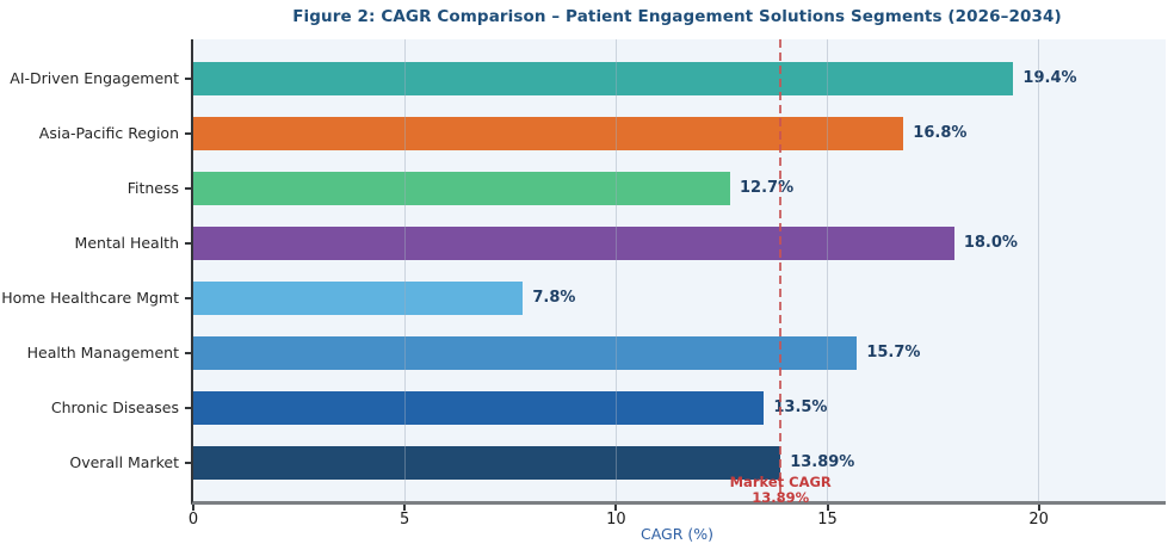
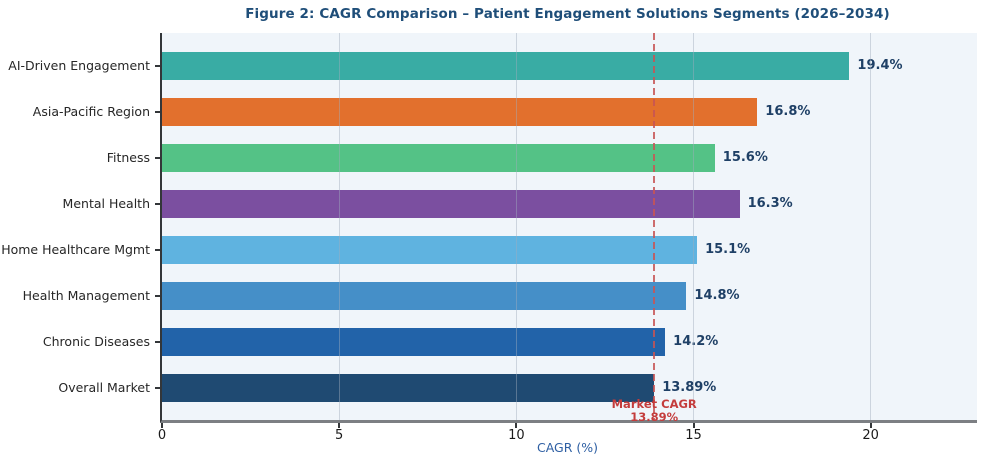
Fitness: 12.7% -> 15.6%
Mental Health: 18.0% -> 16.3%
Home Healthcare Mgmt: 7.8% -> 15.1%
Health Management: 15.7% -> 14.8%
Chronic Diseases: 13.5% -> 14.2%
